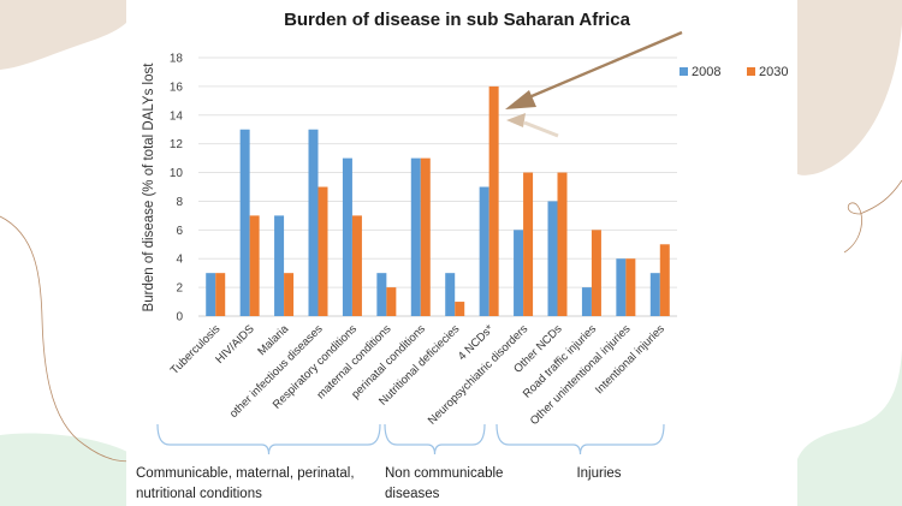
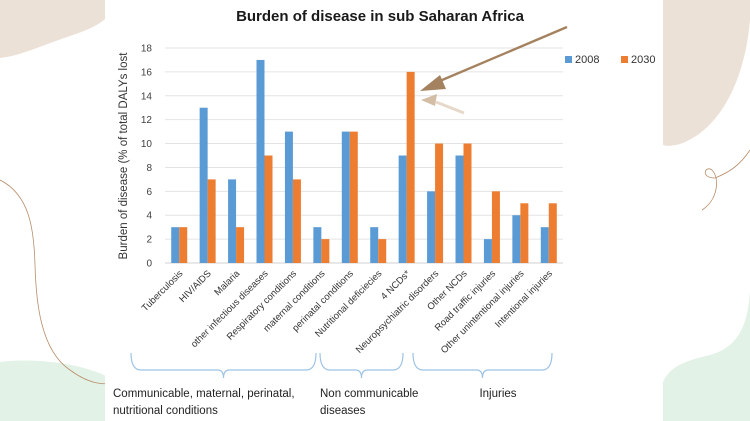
2008/other infectious diseases: 13 -> 17
2030/Nutritional deficiecies: 1 -> 2
2008/Other NCDs: 8 -> 9
2030/Other unintentional injuries: 4 -> 5
